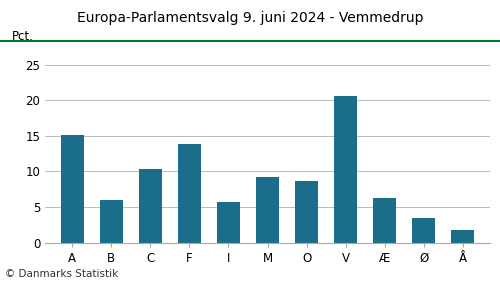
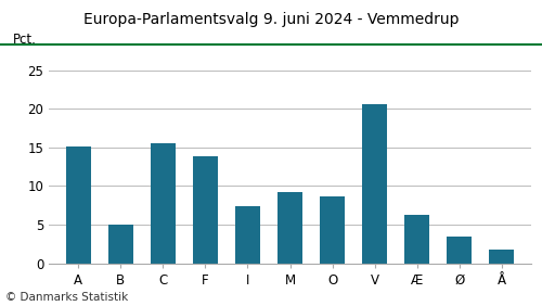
B: 6.0 -> 5.0
C: 10.4 -> 15.6
I: 5.7 -> 7.4
